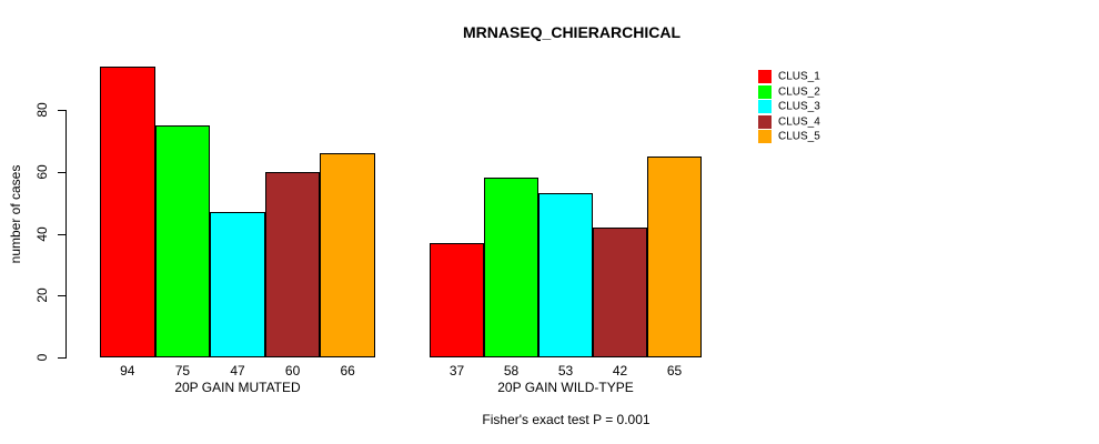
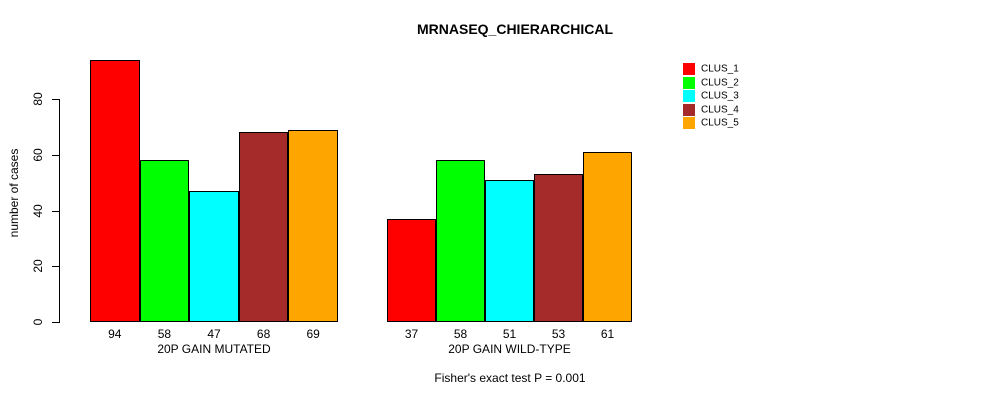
CLUS_2/20P GAIN MUTATED: 75 -> 58
CLUS_4/20P GAIN MUTATED: 60 -> 68
CLUS_5/20P GAIN MUTATED: 66 -> 69
CLUS_3/20P GAIN WILD-TYPE: 53 -> 51
CLUS_4/20P GAIN WILD-TYPE: 42 -> 53
CLUS_5/20P GAIN WILD-TYPE: 65 -> 61
